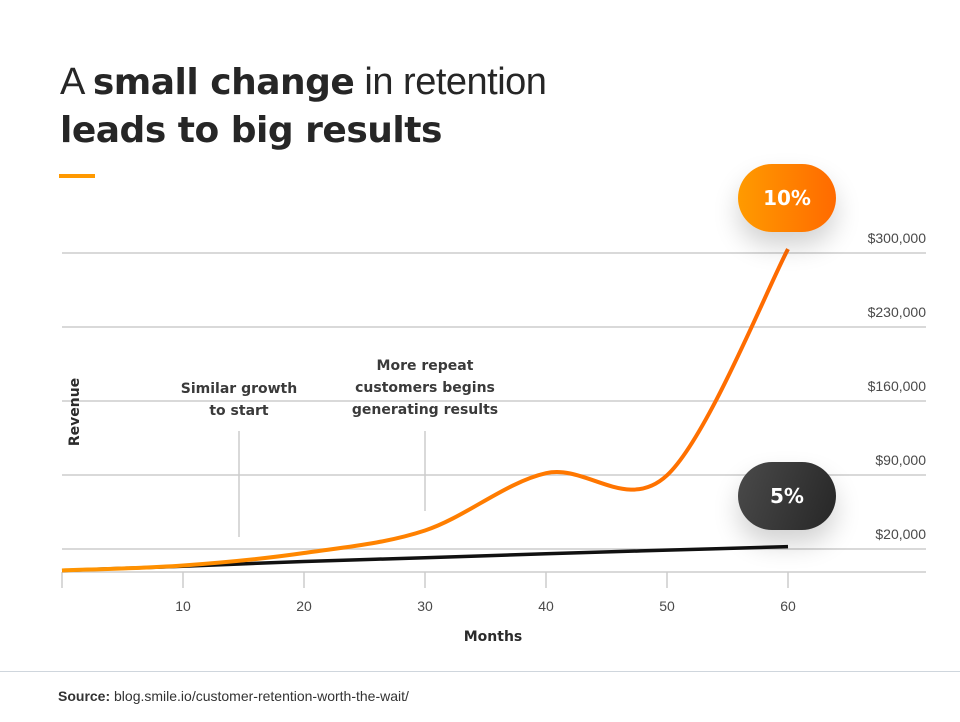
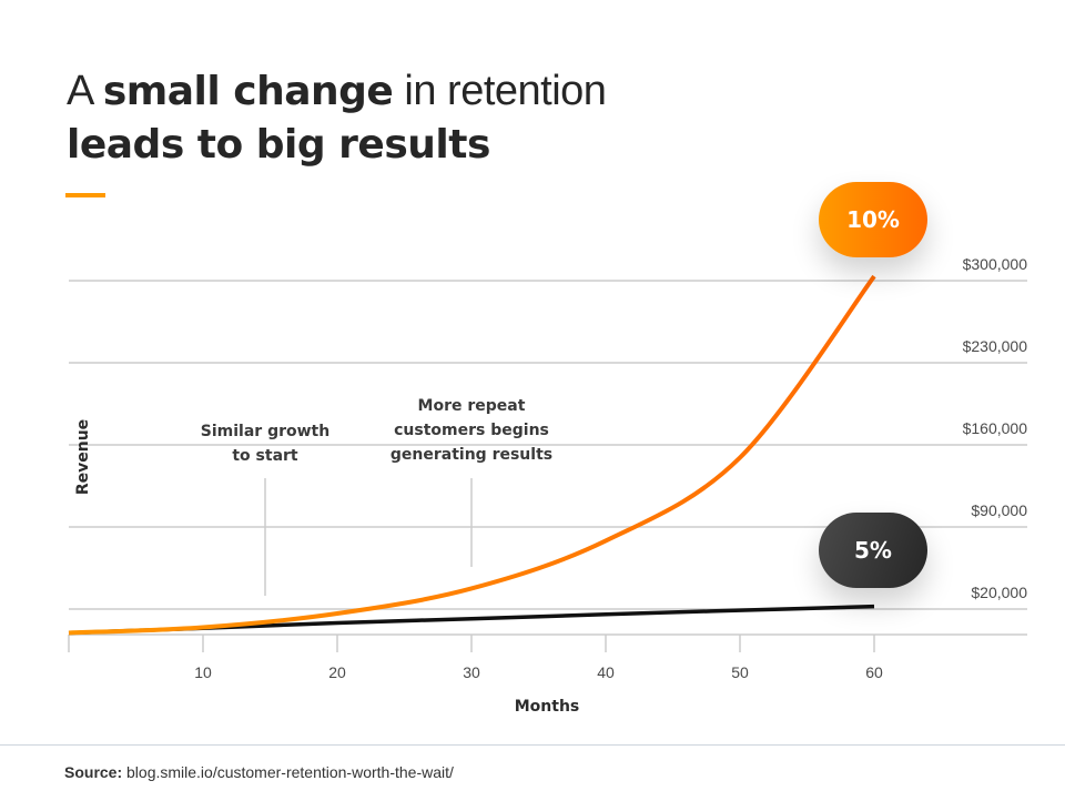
10%/40: $93000 -> $80000
10%/50: $91000 -> $150000
